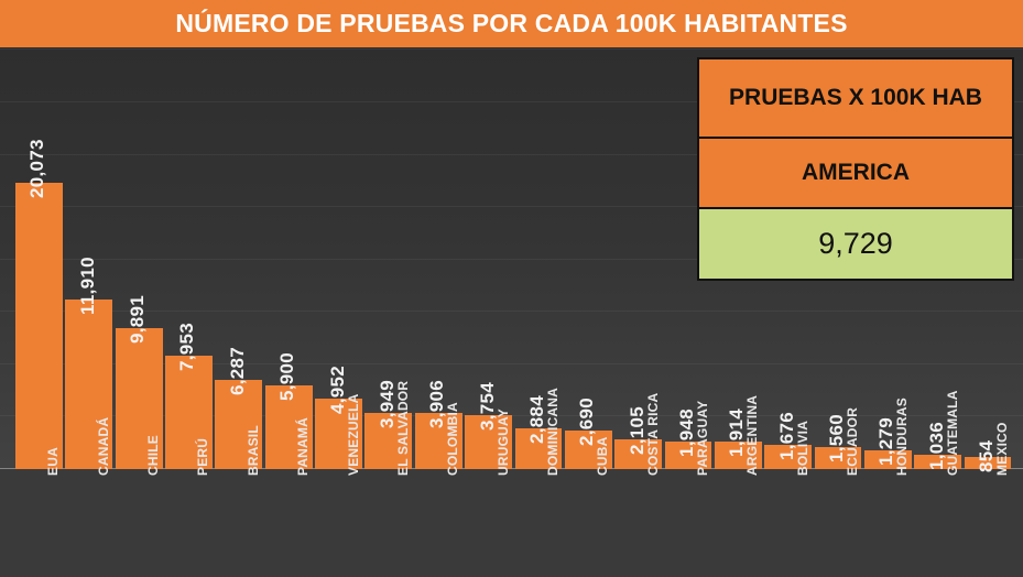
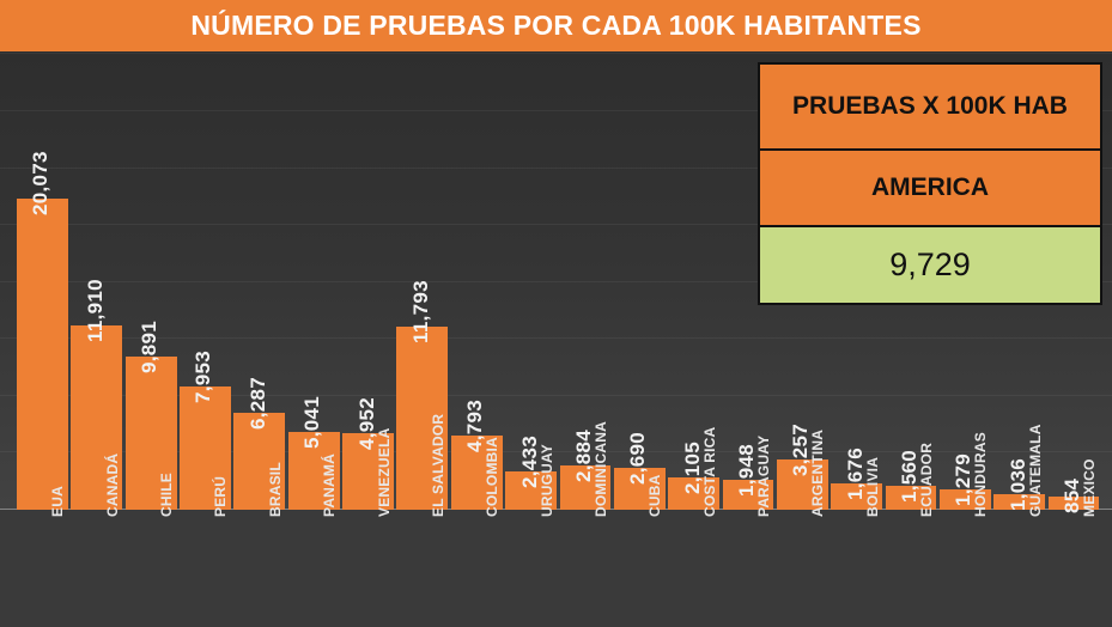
PANAMÁ: 5,900 -> 5,041
EL SALVADOR: 3,949 -> 11,793
COLOMBIA: 3,906 -> 4,793
URUGUAY: 3,754 -> 2,433
ARGENTINA: 1,914 -> 3,257
